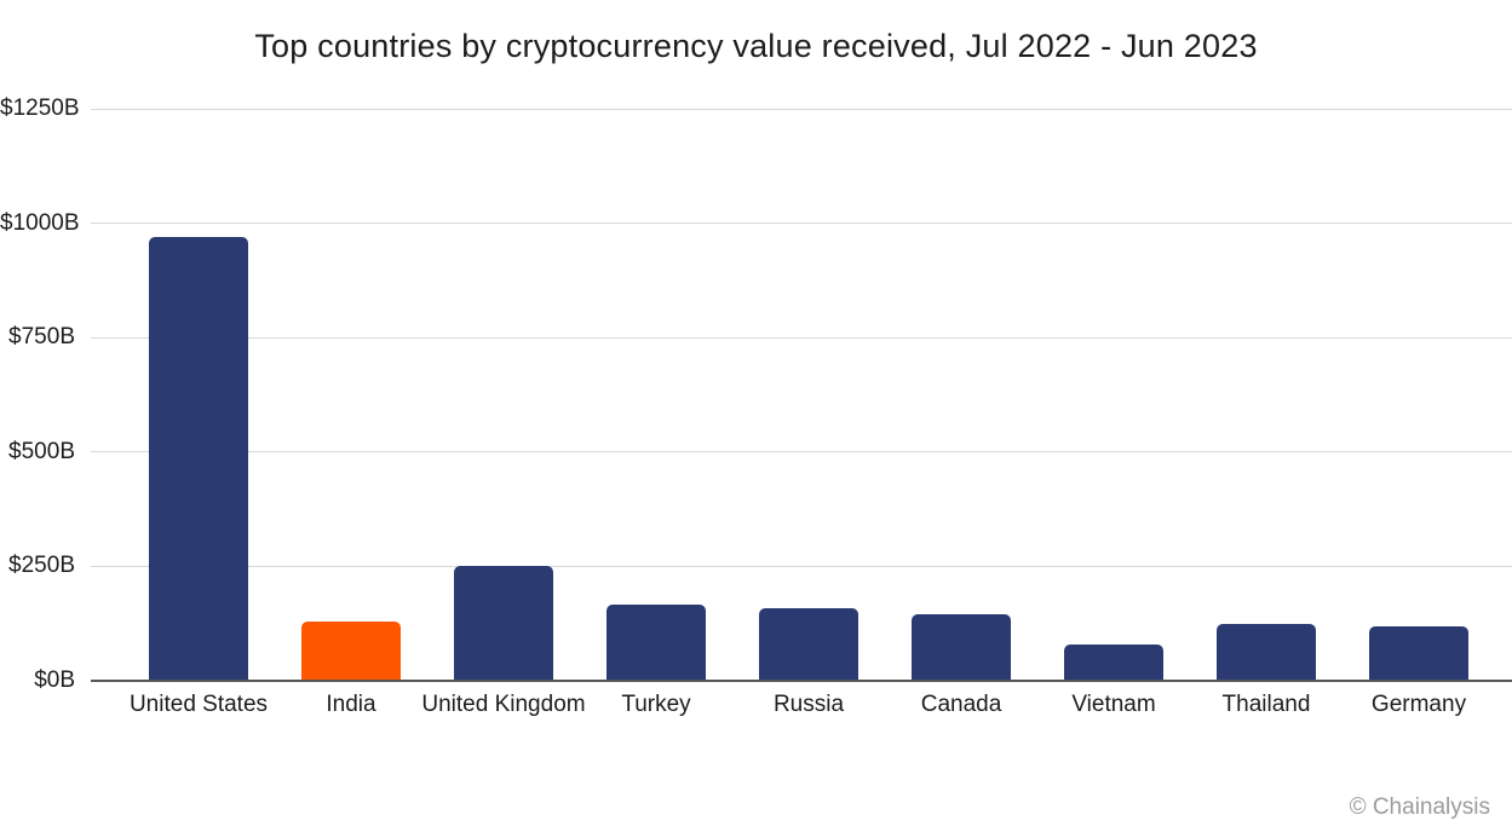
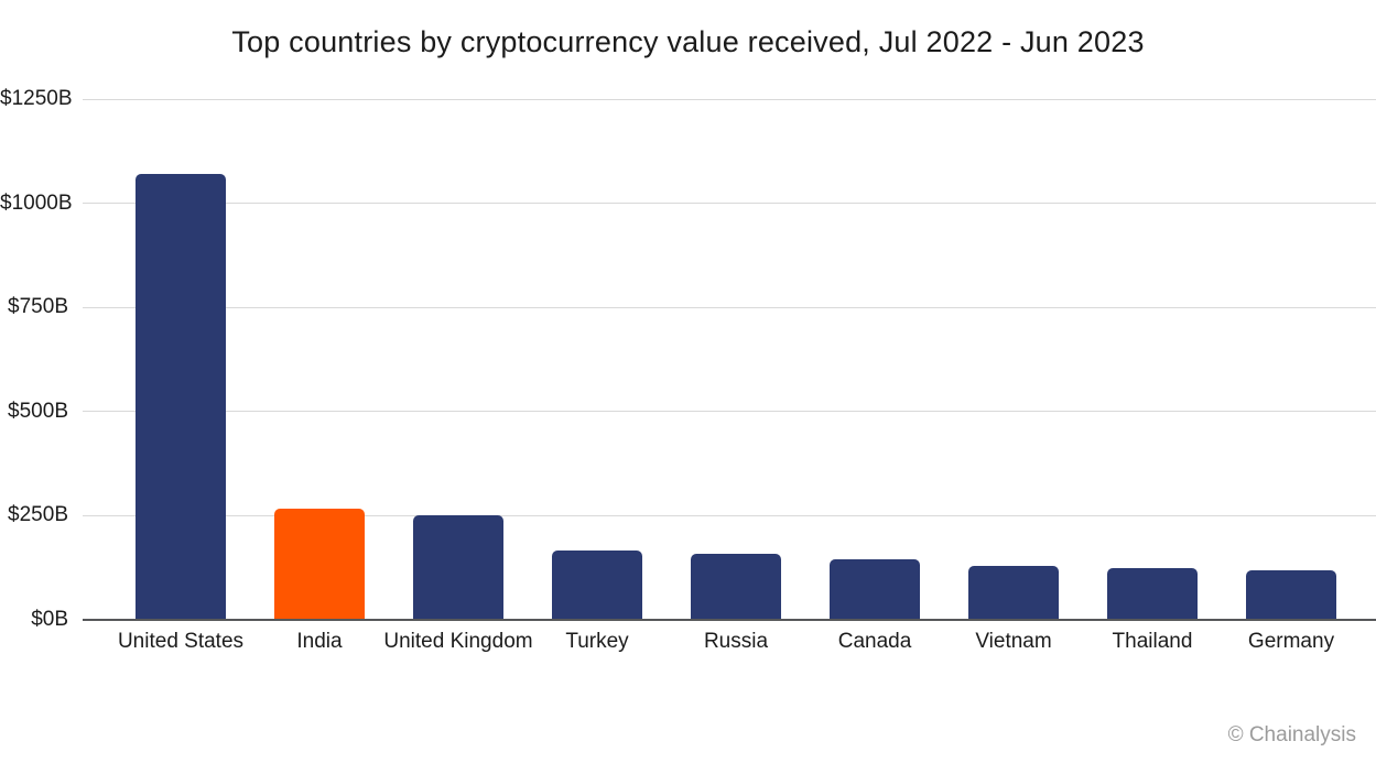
United States: $970B -> $1070B
India: $130B -> $270B
Vietnam: $80B -> $130B
